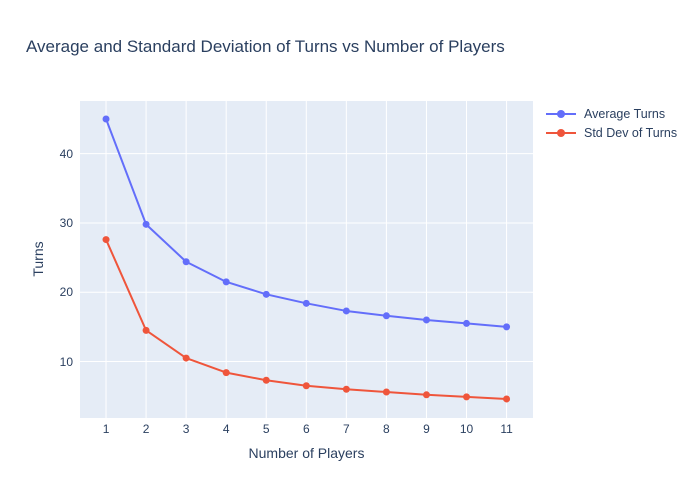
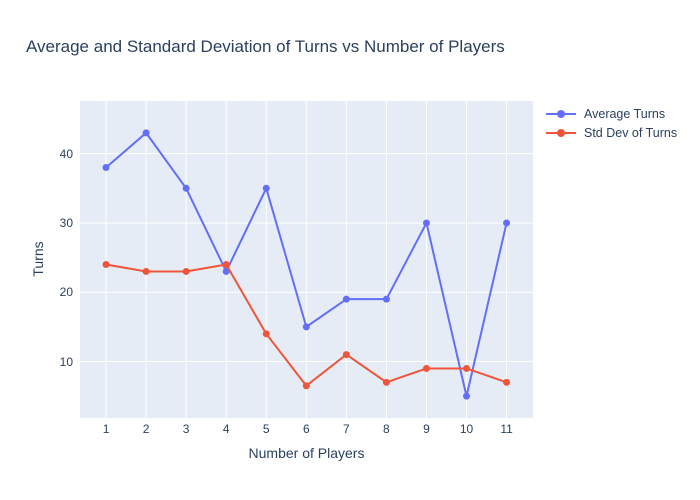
Average Turns/1: 45 -> 38
Std Dev of Turns/1: 28 -> 24
Average Turns/2: 30 -> 43
Std Dev of Turns/2: 14 -> 23
Average Turns/3: 24 -> 35
Std Dev of Turns/3: 10 -> 23
Average Turns/4: 22 -> 23
Std Dev of Turns/4: 8 -> 24
Average Turns/5: 20 -> 35
Std Dev of Turns/5: 7 -> 14
Average Turns/6: 18 -> 15
Average Turns/7: 17 -> 19
Std Dev of Turns/7: 6 -> 11
Average Turns/8: 17 -> 19
Std Dev of Turns/8: 6 -> 7
Average Turns/9: 16 -> 30
Std Dev of Turns/9: 5 -> 9
Average Turns/10: 16 -> 5
Std Dev of Turns/10: 5 -> 9
Average Turns/11: 15 -> 30
Std Dev of Turns/11: 5 -> 7
